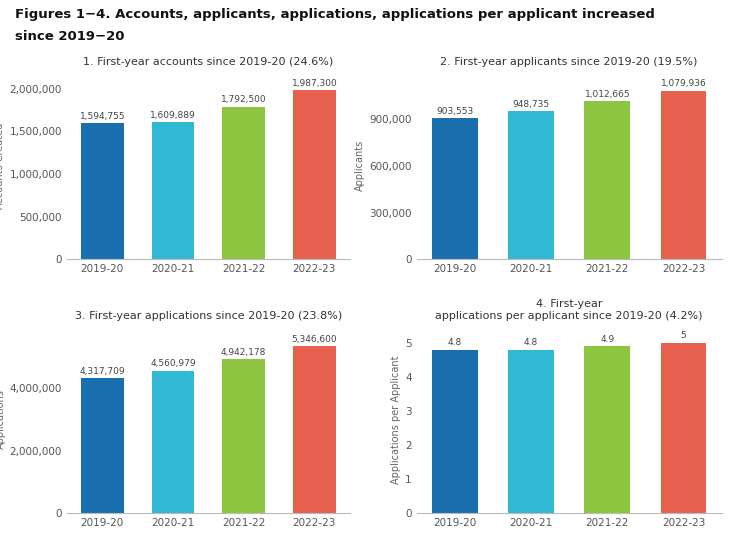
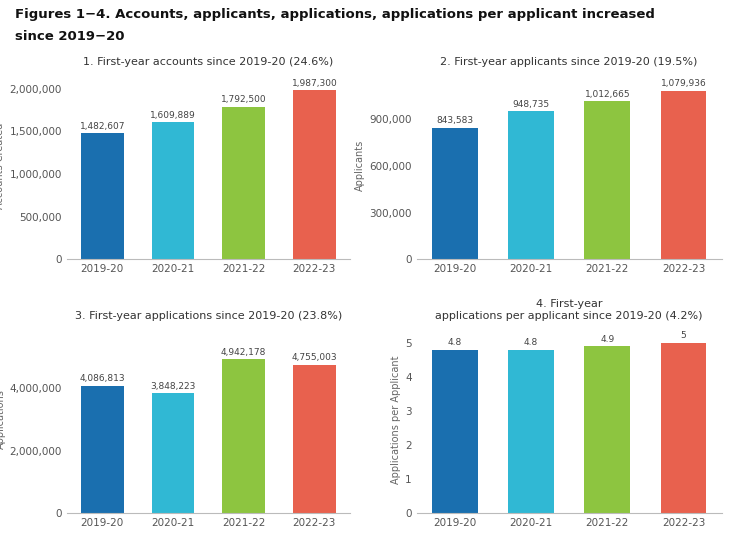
1. First-year accounts since 2019-20 (24.6%)/2019-20: 1,594,755 -> 1,482,607
2. First-year applicants since 2019-20 (19.5%)/2019-20: 903,553 -> 843,583
3. First-year applications since 2019-20 (23.8%)/2019-20: 4,317,709 -> 4,086,813
3. First-year applications since 2019-20 (23.8%)/2020-21: 4,560,979 -> 3,848,223
3. First-year applications since 2019-20 (23.8%)/2022-23: 5,346,600 -> 4,755,003
